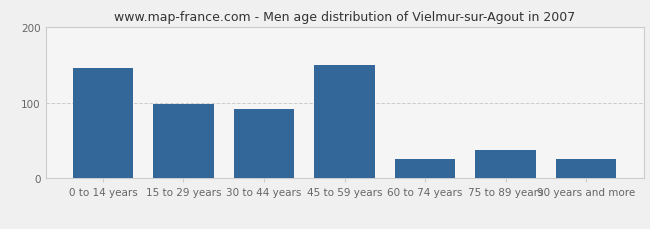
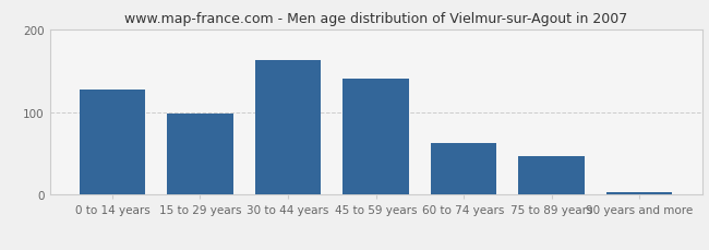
0 to 14 years: 146 -> 127
30 to 44 years: 92 -> 163
45 to 59 years: 150 -> 140
60 to 74 years: 26 -> 63
75 to 89 years: 38 -> 47
90 years and more: 26 -> 3
